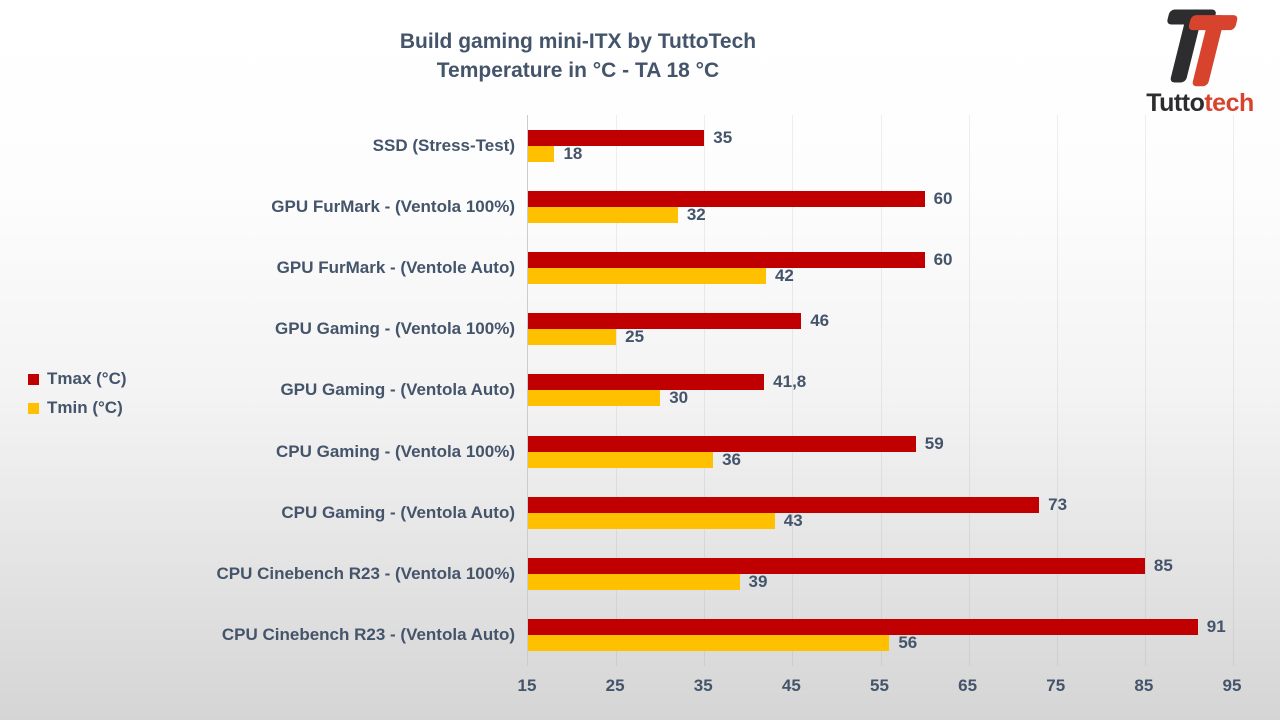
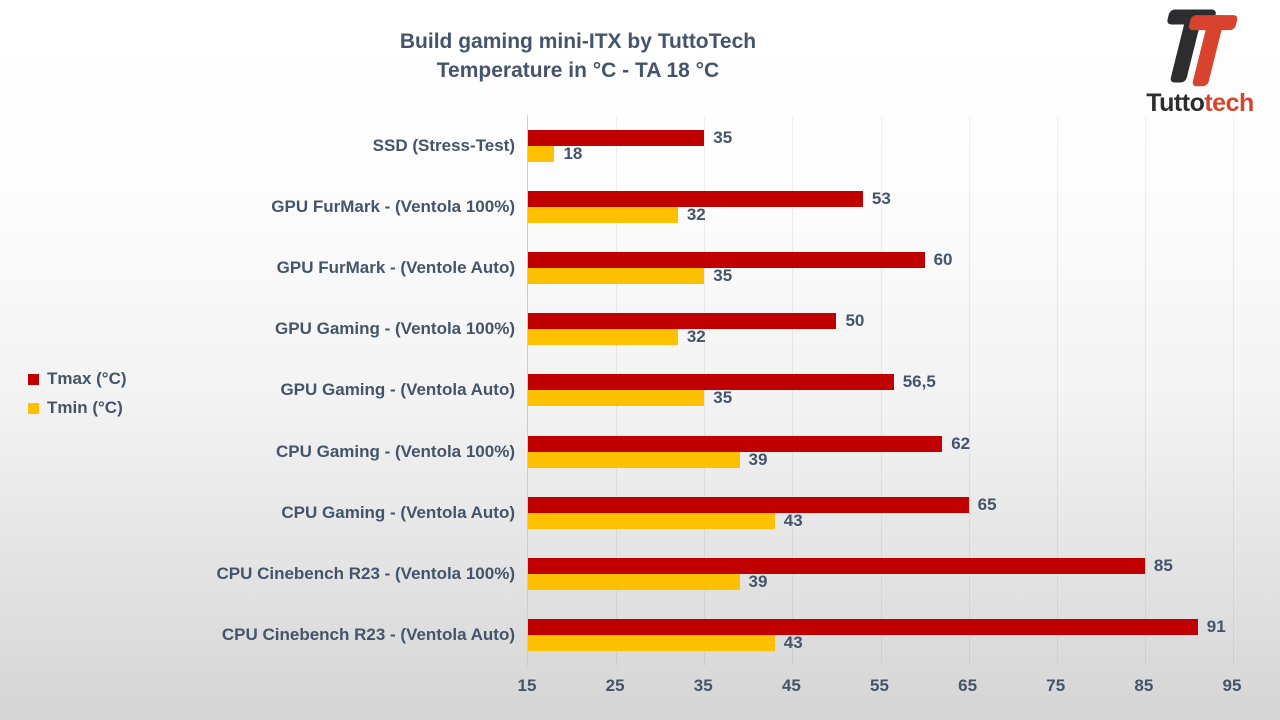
Tmax (°C)/GPU FurMark - (Ventola 100%): 60 -> 53
Tmin (°C)/GPU FurMark - (Ventole Auto): 42 -> 35
Tmax (°C)/GPU Gaming - (Ventola 100%): 46 -> 50
Tmin (°C)/GPU Gaming - (Ventola 100%): 25 -> 32
Tmax (°C)/GPU Gaming - (Ventola Auto): 41,8 -> 56,5
Tmin (°C)/GPU Gaming - (Ventola Auto): 30 -> 35
Tmax (°C)/CPU Gaming - (Ventola 100%): 59 -> 62
Tmin (°C)/CPU Gaming - (Ventola 100%): 36 -> 39
Tmax (°C)/CPU Gaming - (Ventola Auto): 73 -> 65
Tmin (°C)/CPU Cinebench R23 - (Ventola Auto): 56 -> 43
